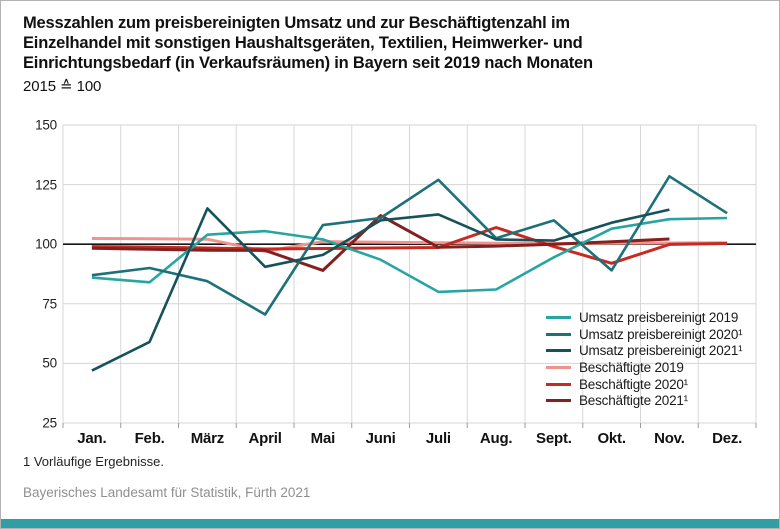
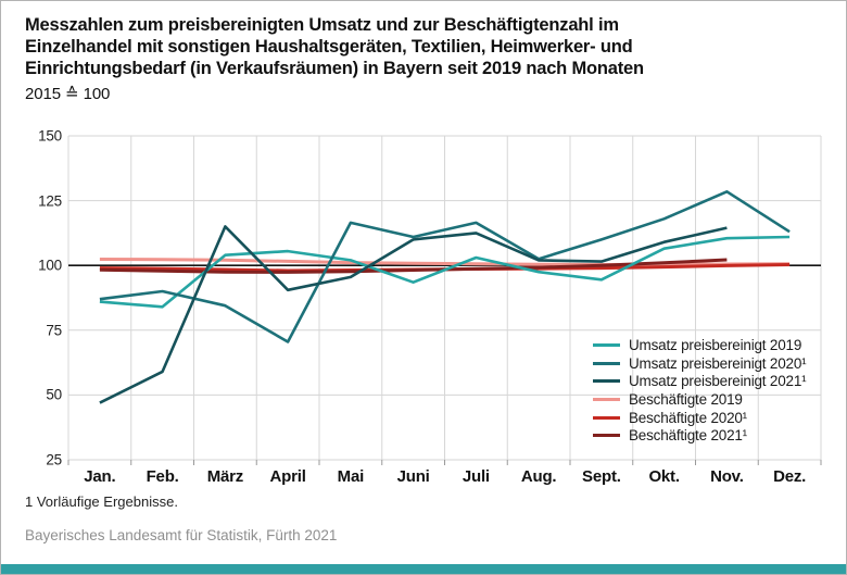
Beschäftigte 2019/April: 97 -> 102
Umsatz preisbereinigt 2020¹/Mai: 108 -> 116
Beschäftigte 2021¹/Mai: 89 -> 98
Beschäftigte 2021¹/Juni: 112 -> 98
Umsatz preisbereinigt 2019/Juli: 80 -> 103
Umsatz preisbereinigt 2020¹/Juli: 127 -> 116
Umsatz preisbereinigt 2019/Aug.: 81 -> 98
Beschäftigte 2020¹/Aug.: 107 -> 99
Umsatz preisbereinigt 2020¹/Okt.: 89 -> 118
Beschäftigte 2020¹/Okt.: 92 -> 99
